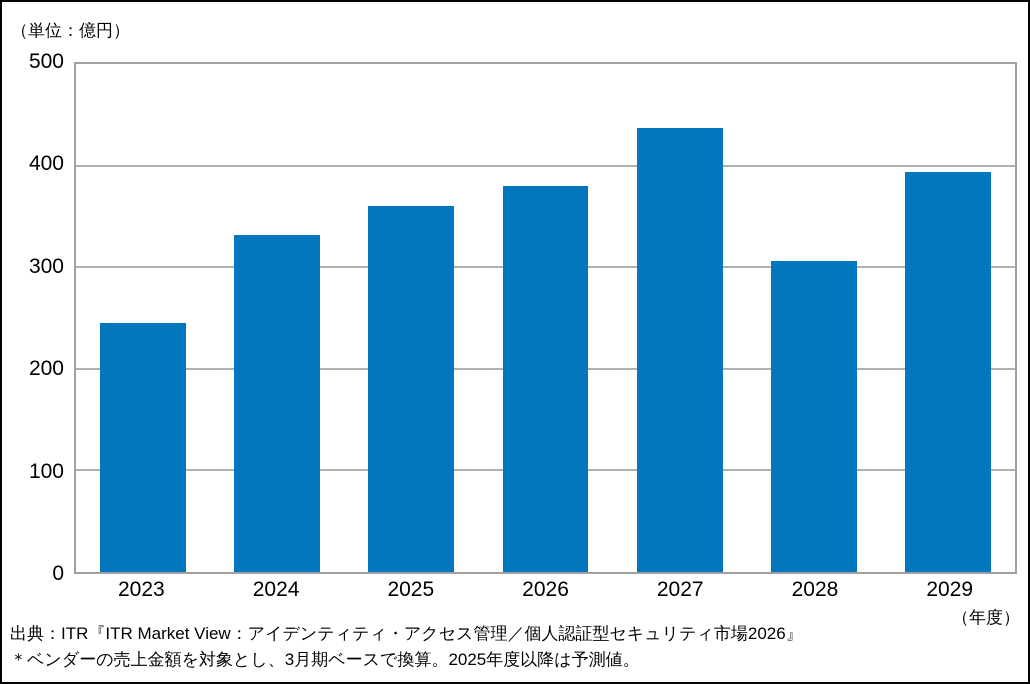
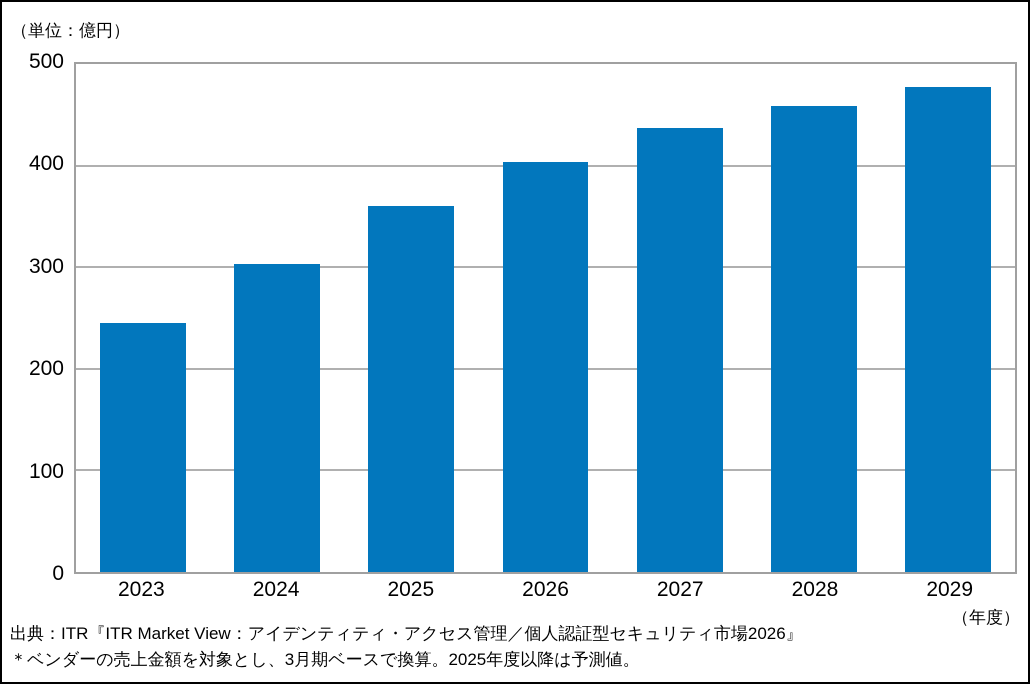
2024: 332 -> 303
2026: 380 -> 404
2028: 306 -> 459
2029: 394 -> 477
